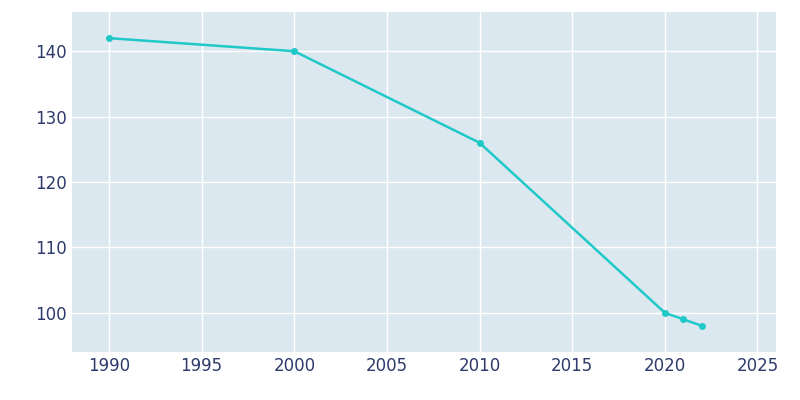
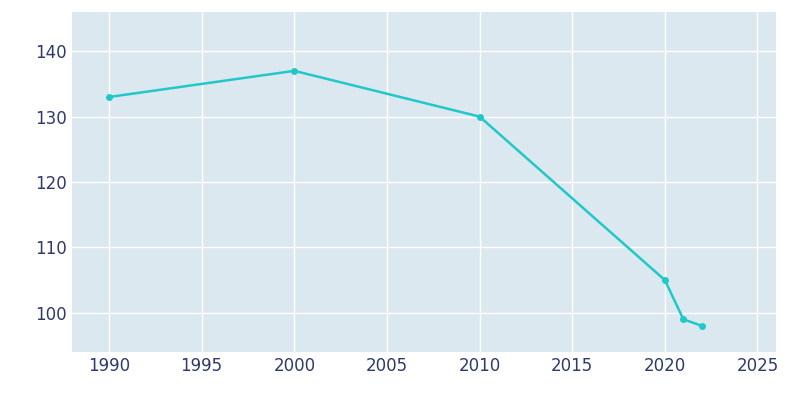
1990: 142 -> 133
2000: 140 -> 137
2010: 126 -> 130
2020: 100 -> 105
